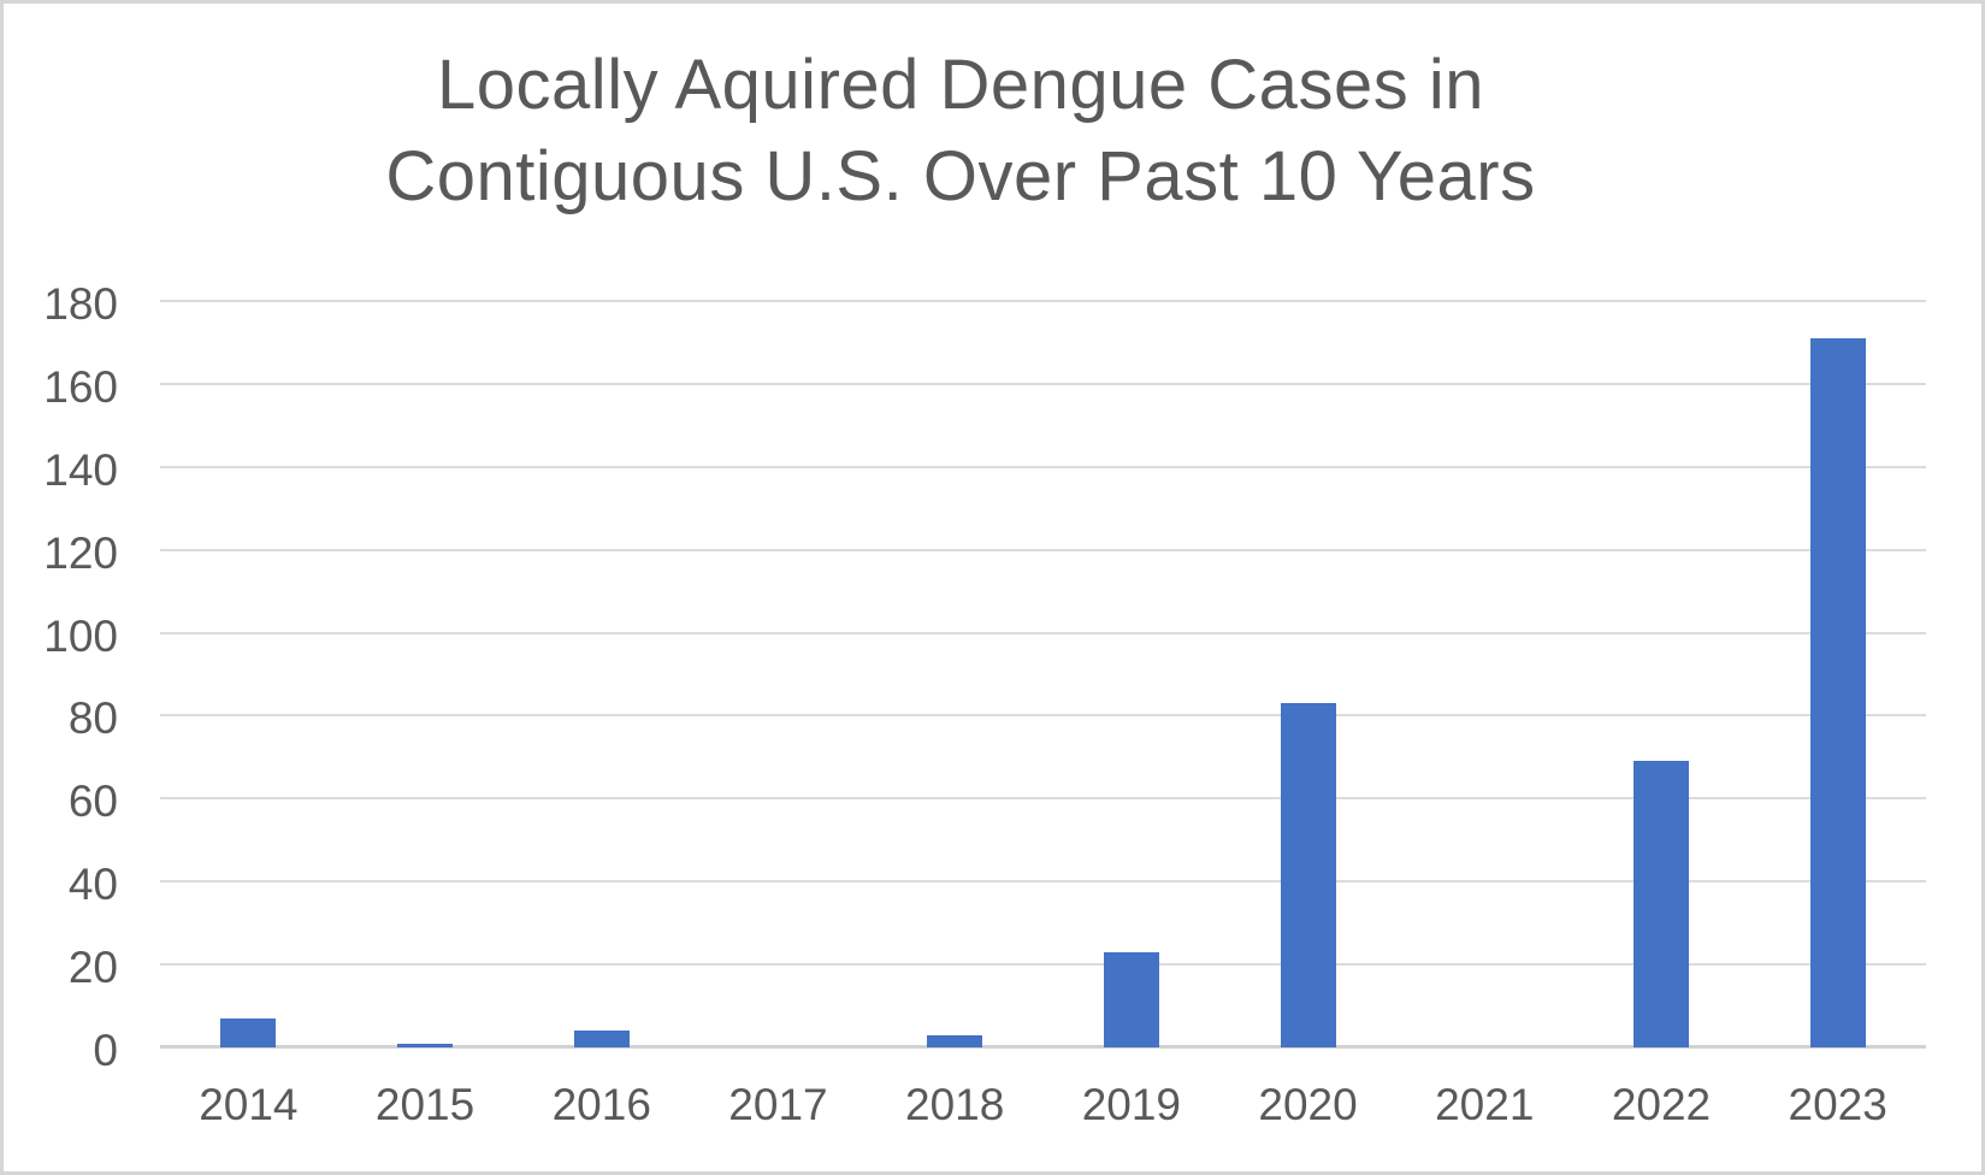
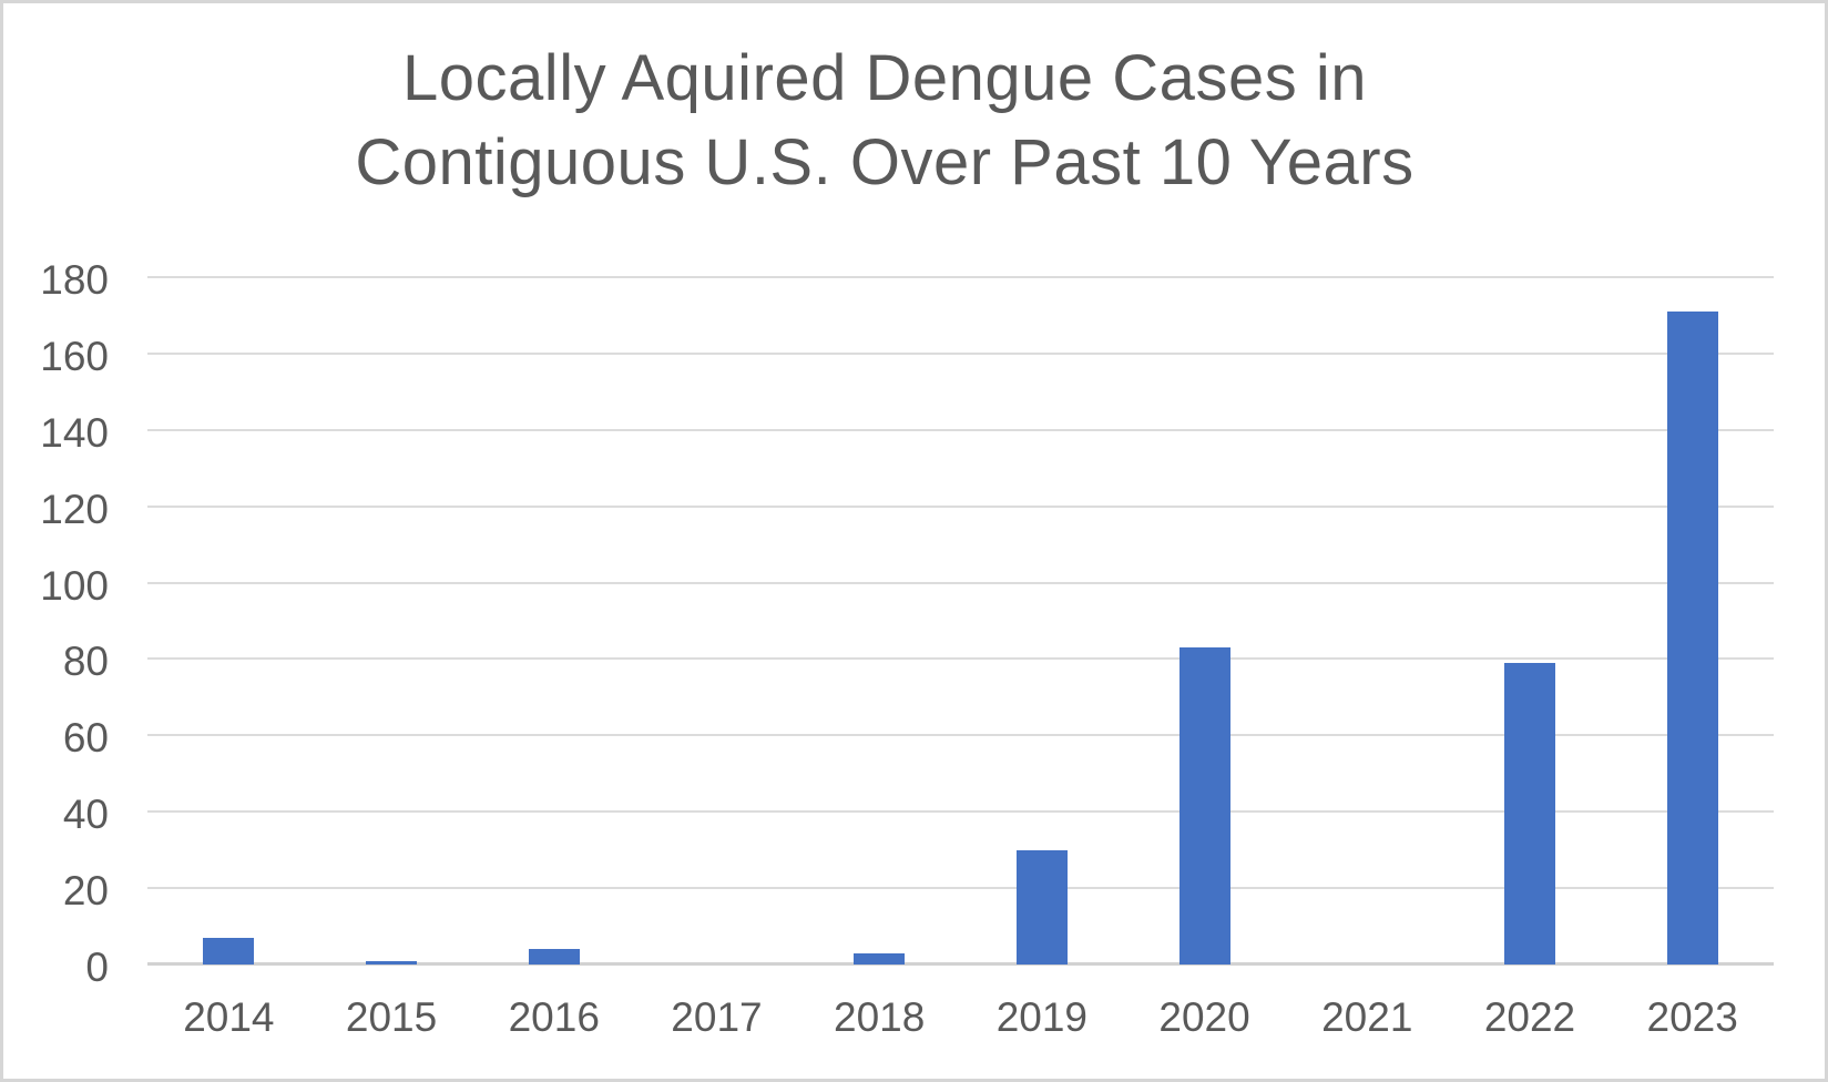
2019: 23 -> 30
2022: 69 -> 79
